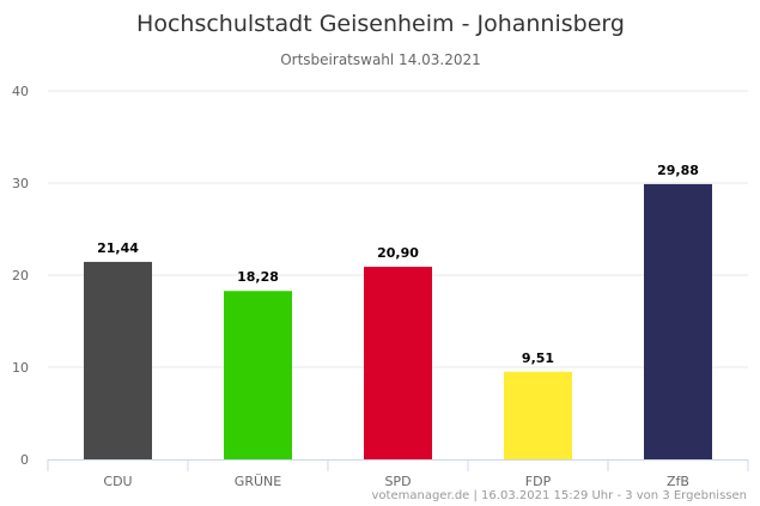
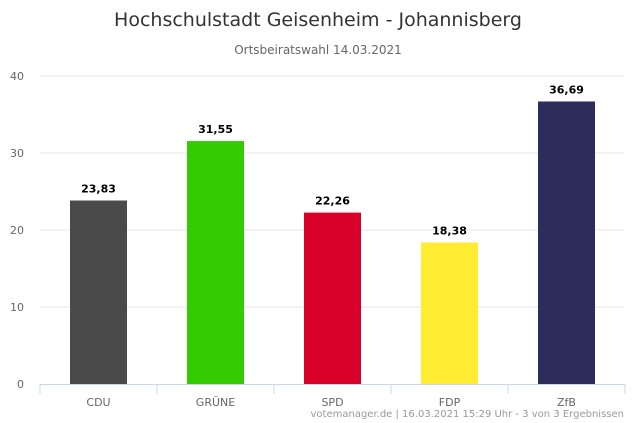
CDU: 21,44 -> 23,83
GRÜNE: 18,28 -> 31,55
SPD: 20,90 -> 22,26
FDP: 9,51 -> 18,38
ZfB: 29,88 -> 36,69
